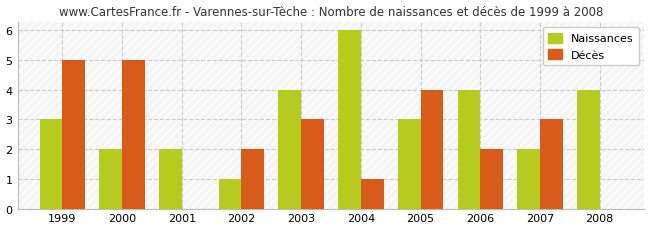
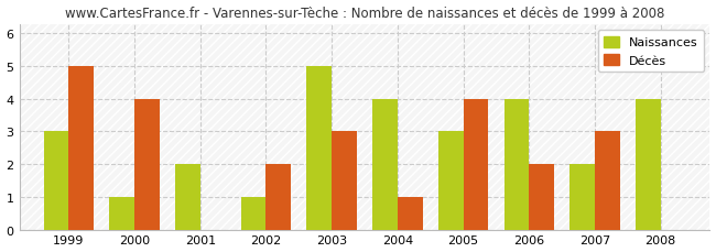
Naissances/2000: 2 -> 1
Décès/2000: 5 -> 4
Naissances/2003: 4 -> 5
Naissances/2004: 6 -> 4
